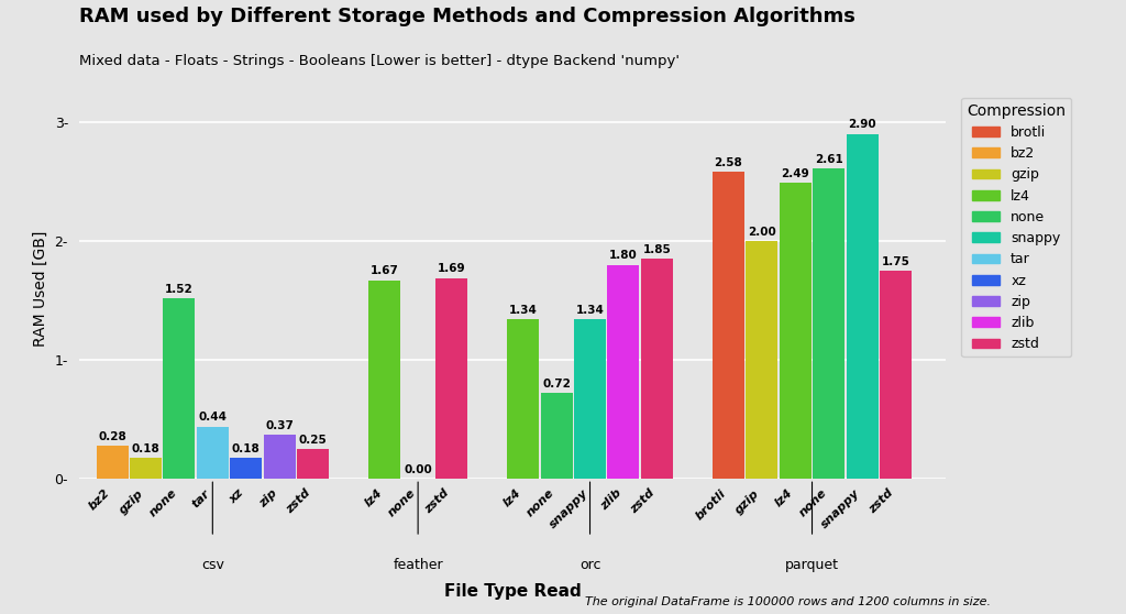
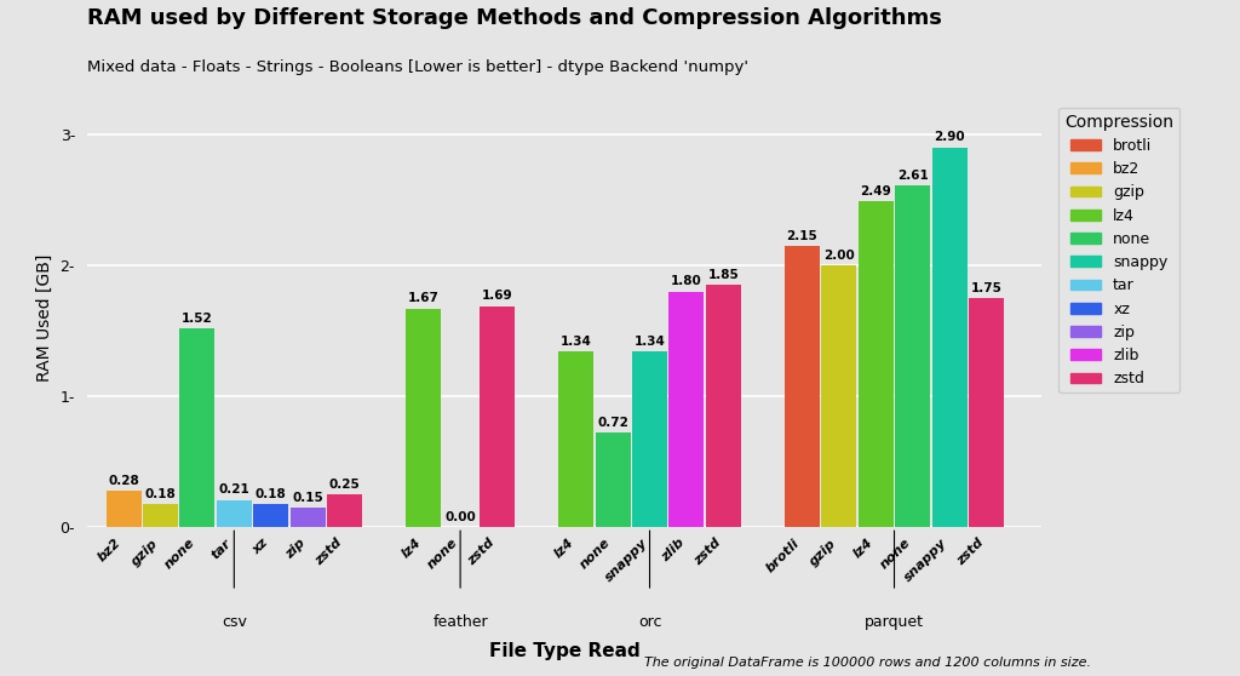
tar: 0.44 -> 0.21
zip: 0.37 -> 0.15
brotli: 2.58 -> 2.15
